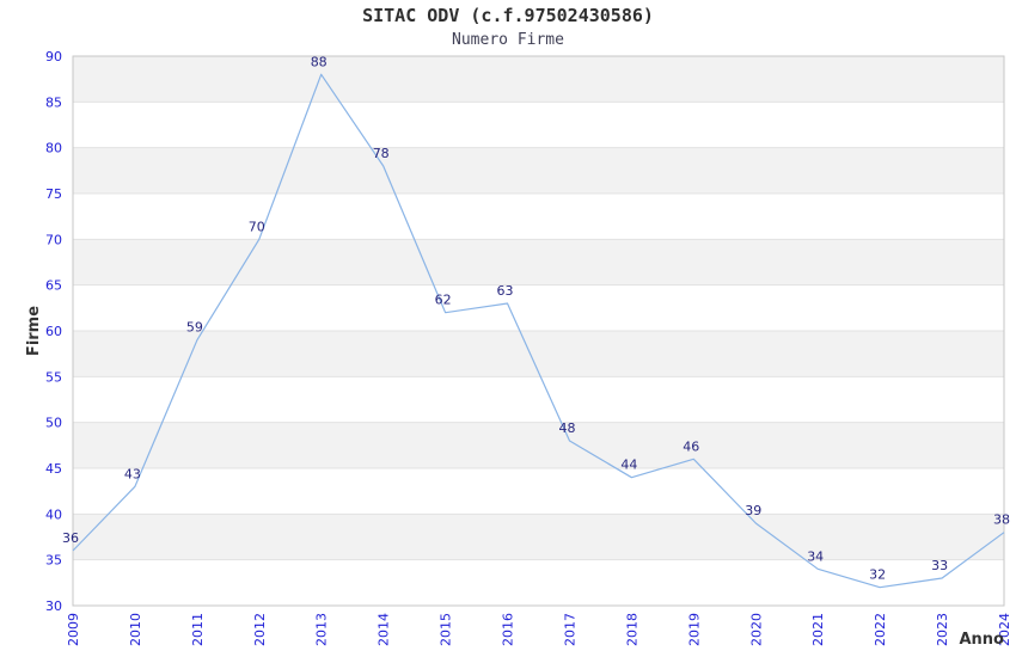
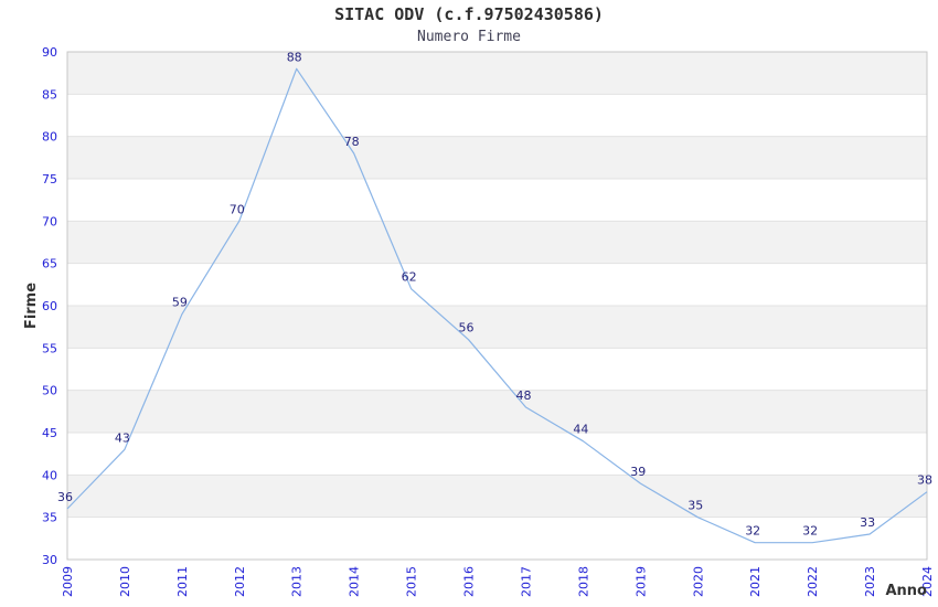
2016: 63 -> 56
2019: 46 -> 39
2020: 39 -> 35
2021: 34 -> 32
